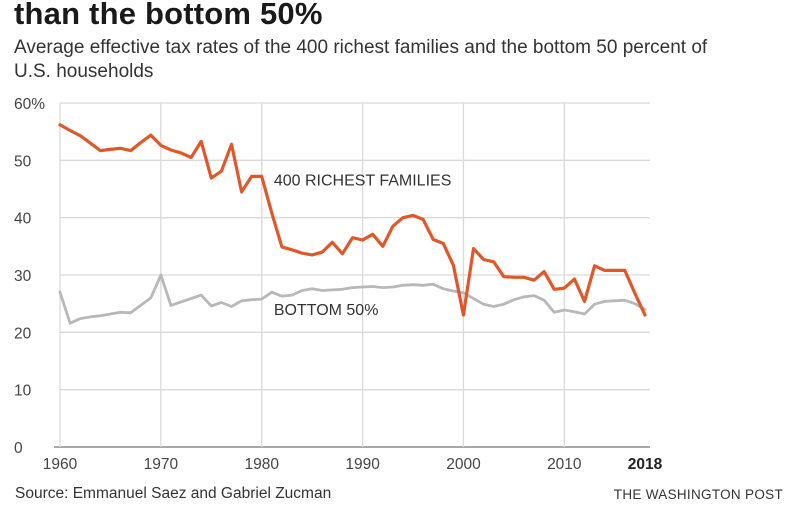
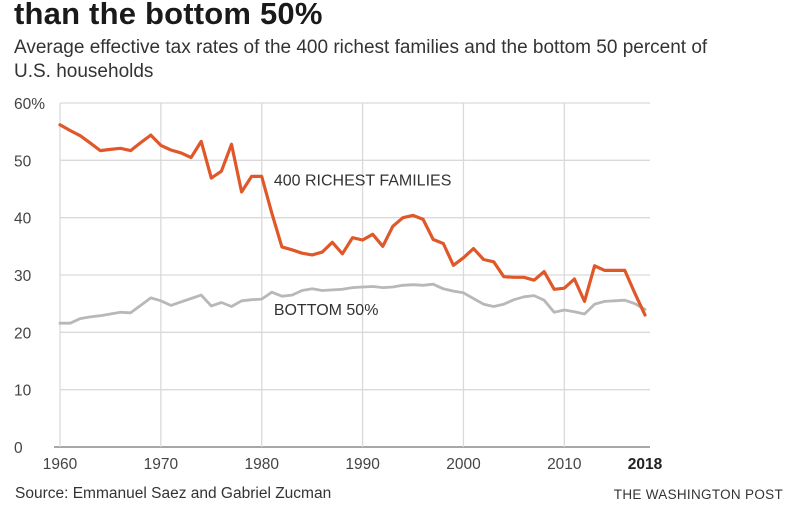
BOTTOM 50%/1960: 27% -> 22%
BOTTOM 50%/1970: 30% -> 26%
400 RICHEST FAMILIES/2000: 23% -> 33%
